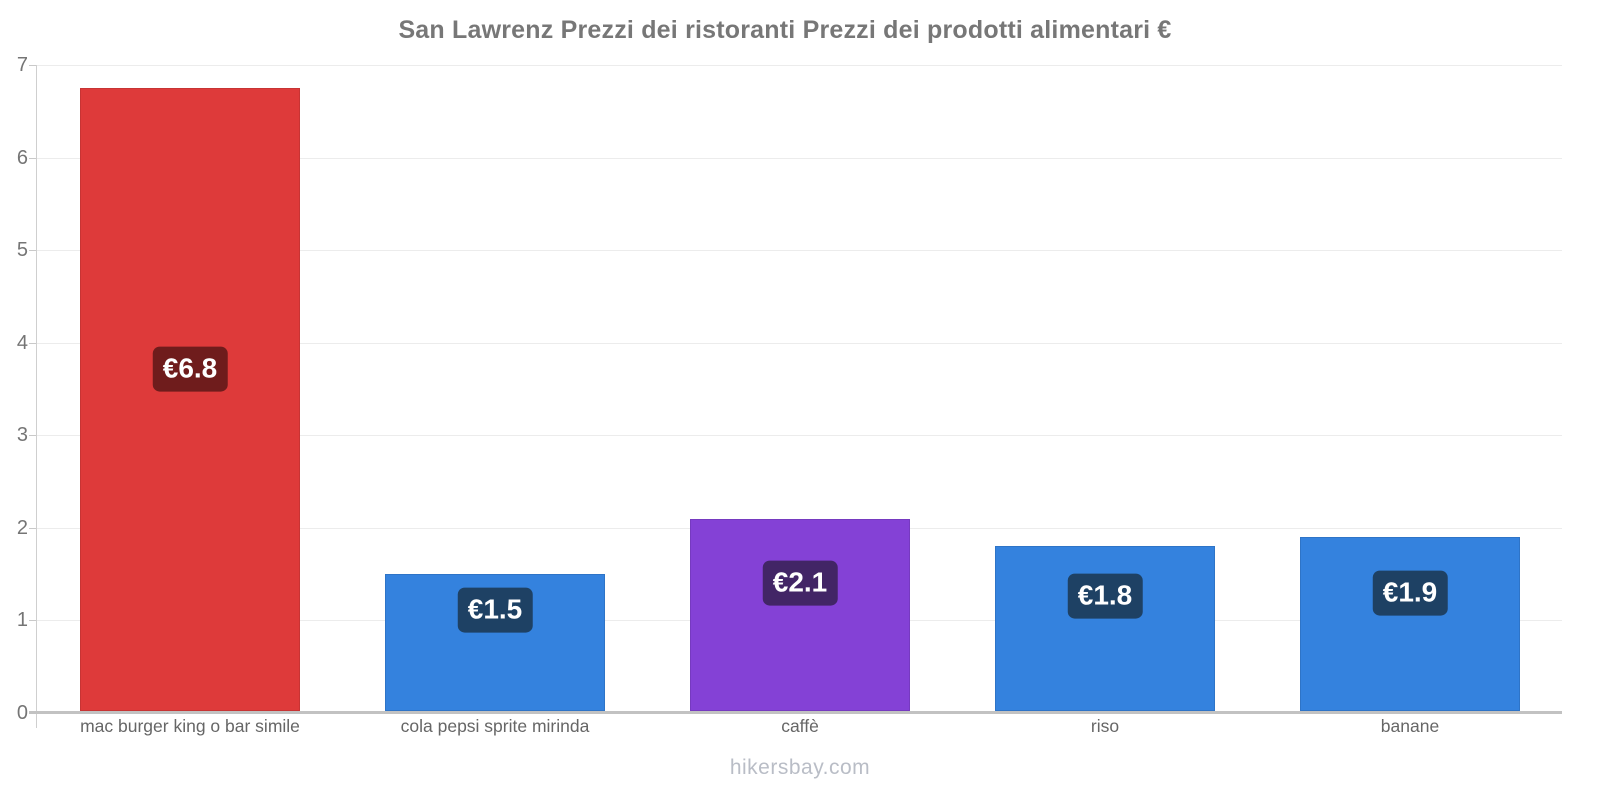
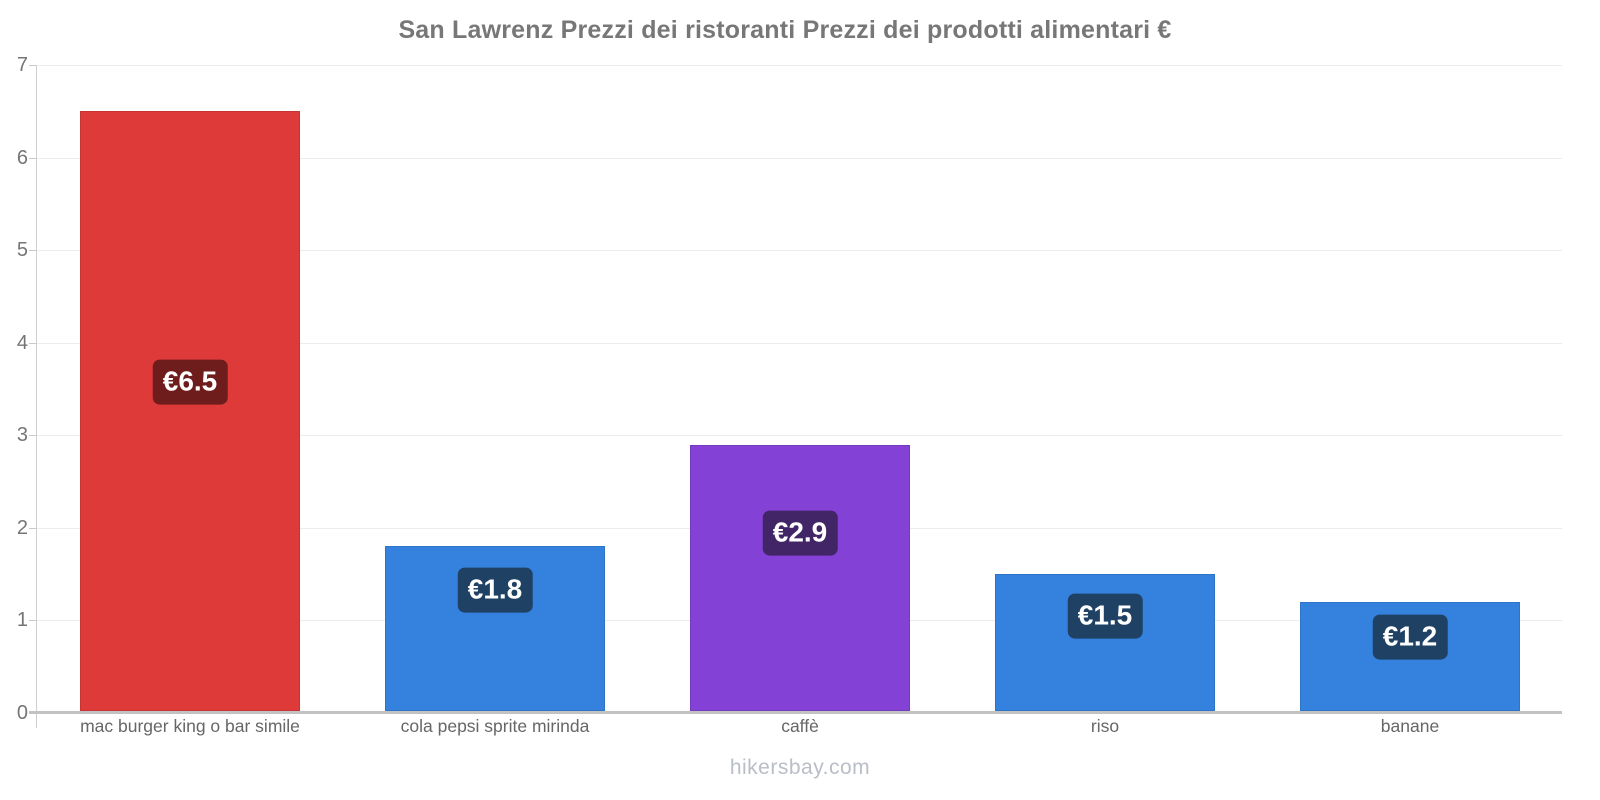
mac burger king o bar simile: €6.8 -> €6.5
cola pepsi sprite mirinda: €1.5 -> €1.8
caffè: €2.1 -> €2.9
riso: €1.8 -> €1.5
banane: €1.9 -> €1.2
